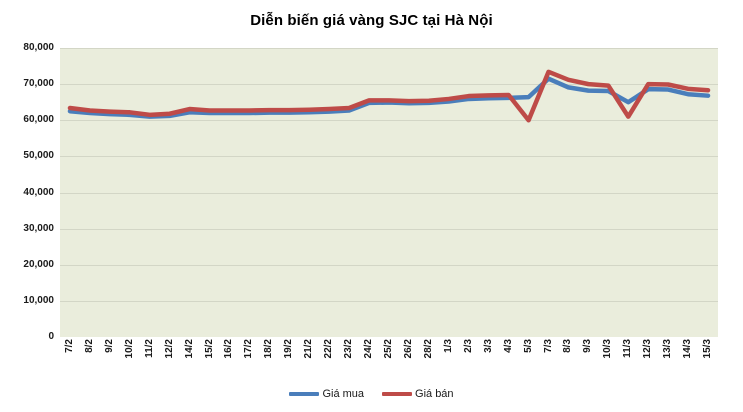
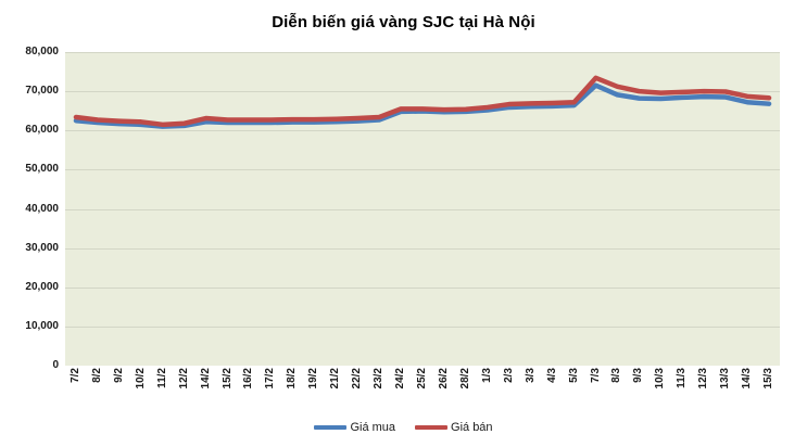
Giá bán/5/3: 60000 -> 67000
Giá mua/11/3: 65000 -> 68000
Giá bán/11/3: 61000 -> 70000
